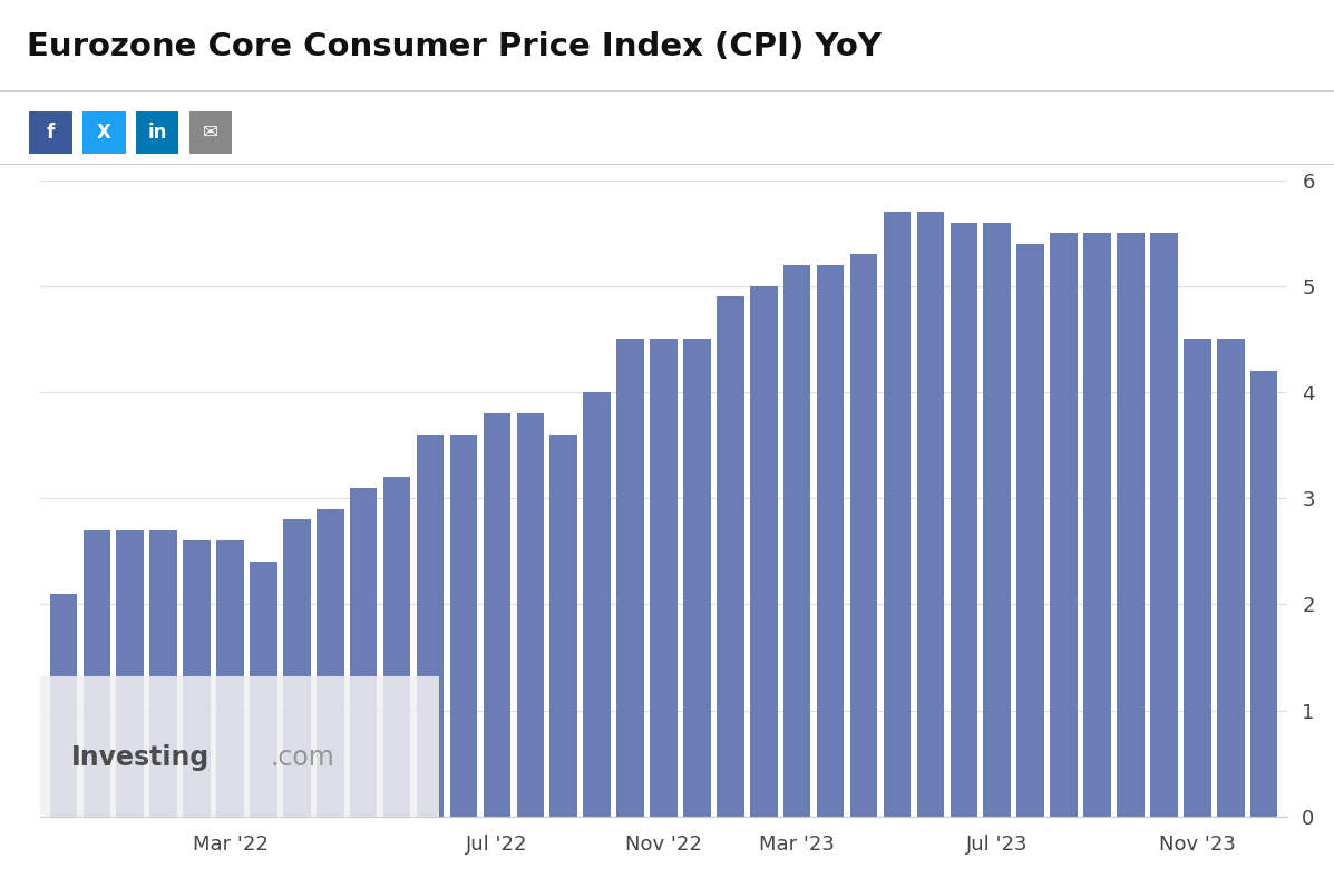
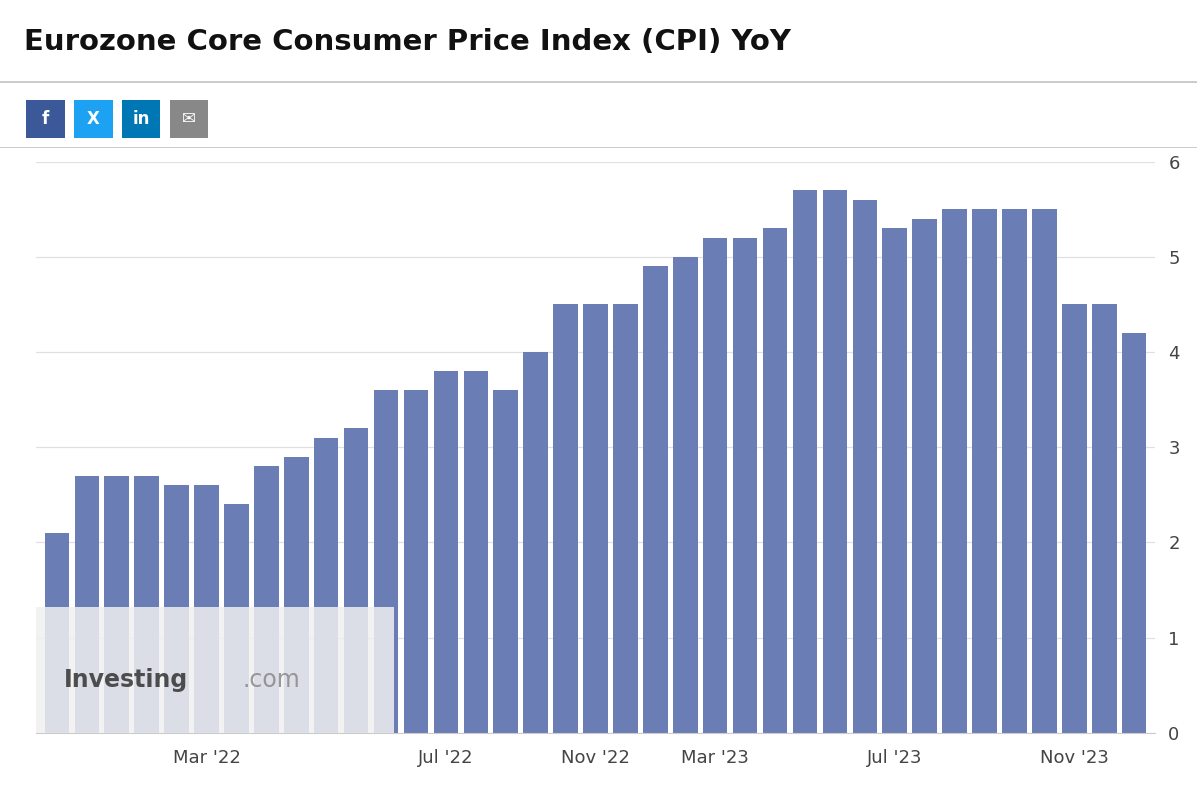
Jul '23: 5.6 -> 5.3
